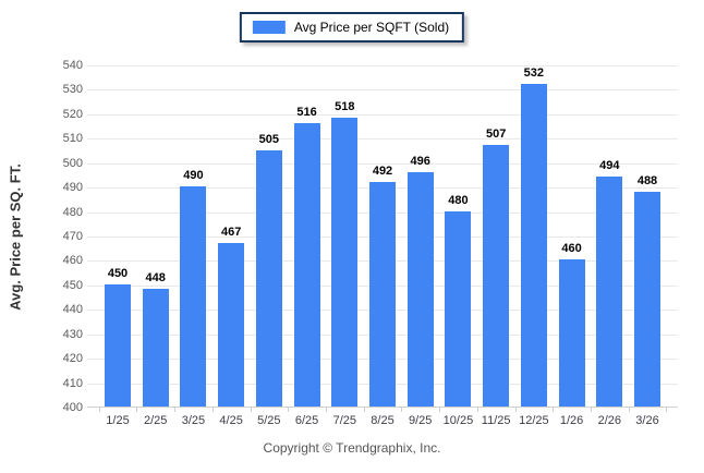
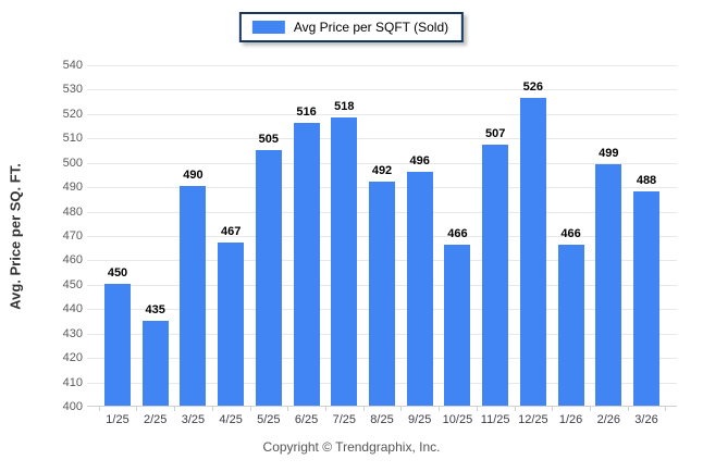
2/25: 448 -> 435
10/25: 480 -> 466
12/25: 532 -> 526
1/26: 460 -> 466
2/26: 494 -> 499
